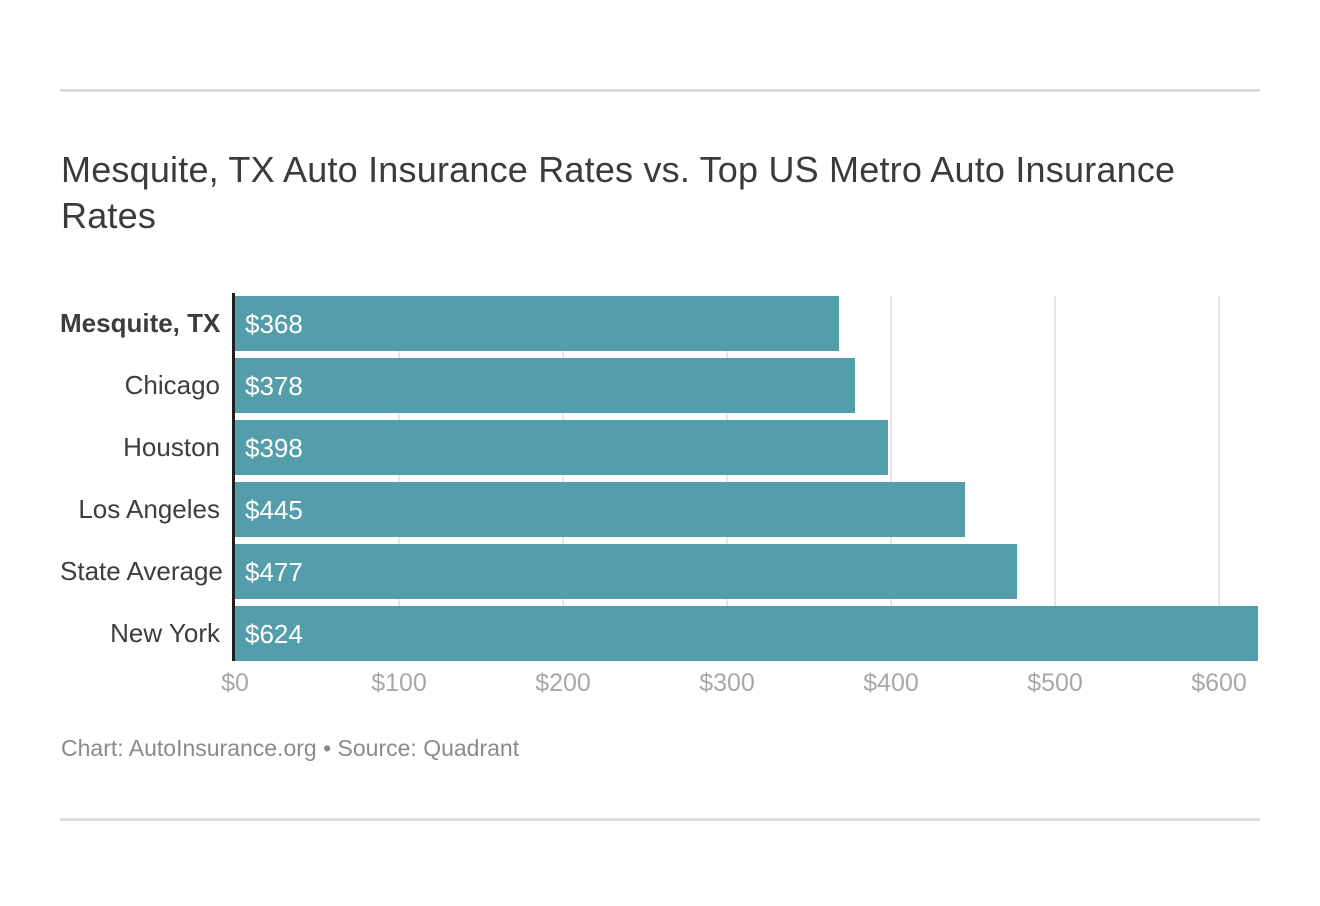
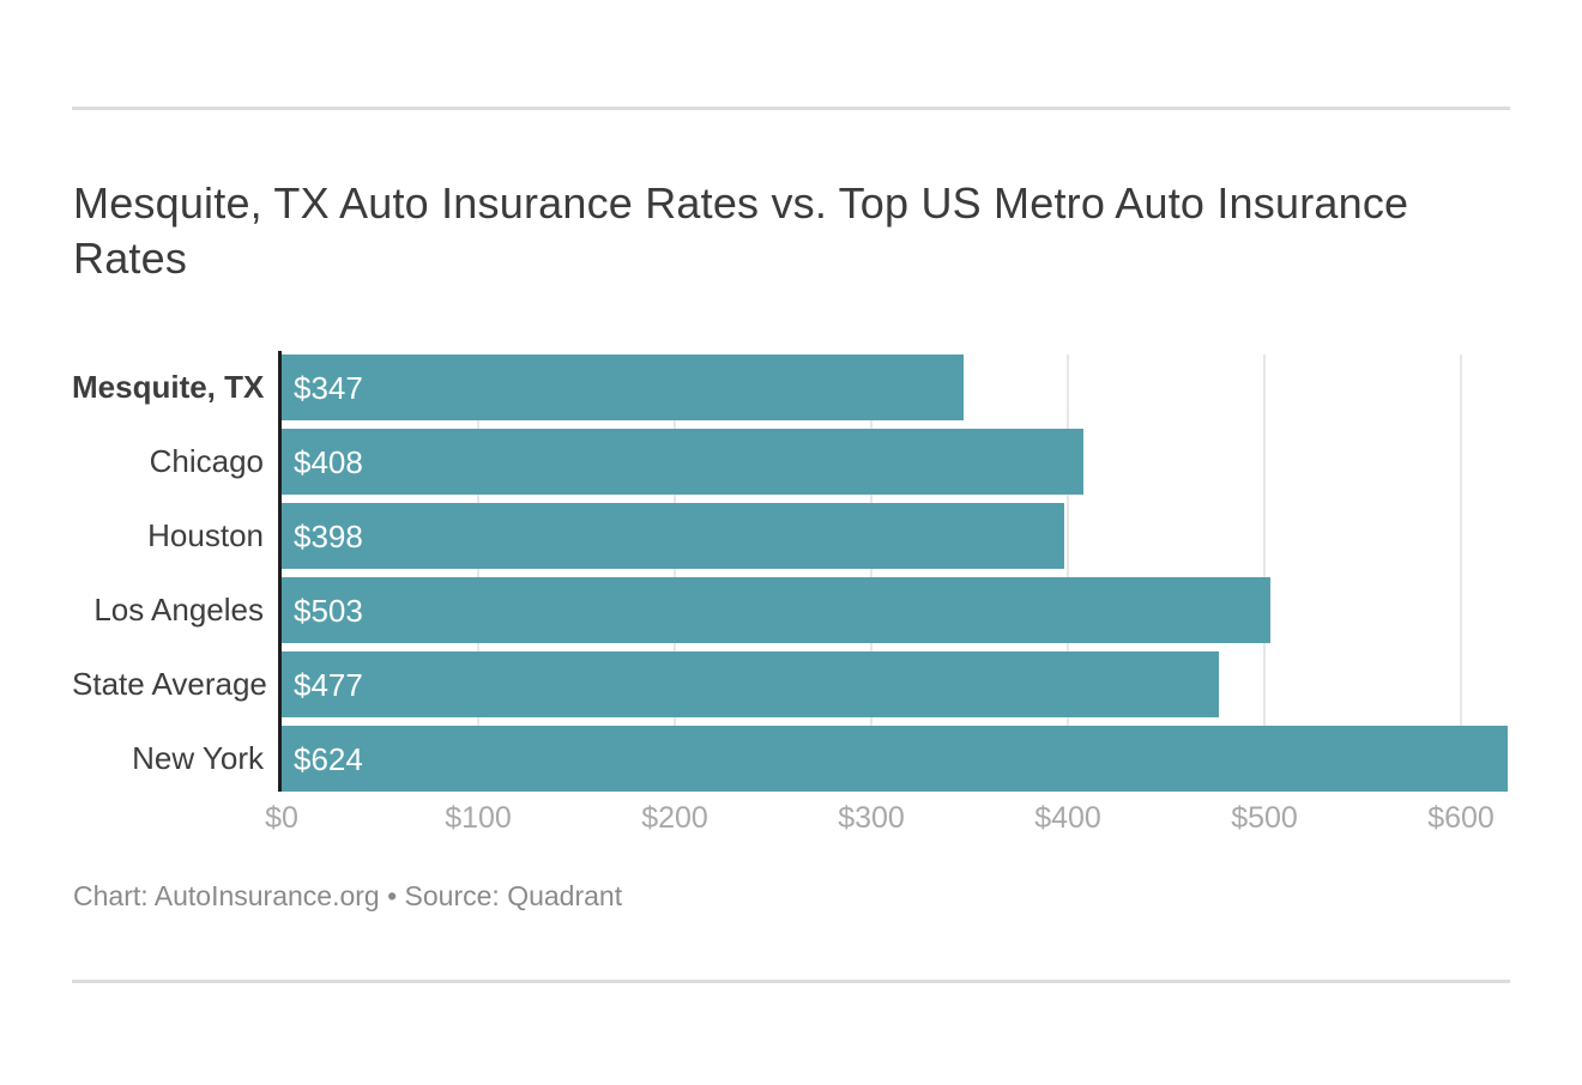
Mesquite, TX: $368 -> $347
Chicago: $378 -> $408
Los Angeles: $445 -> $503
